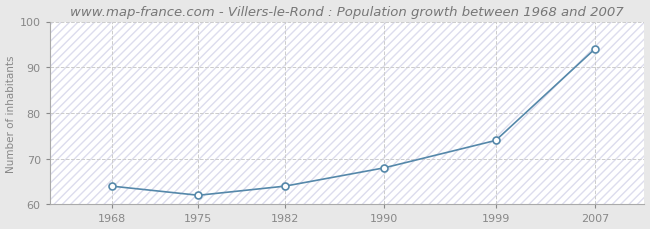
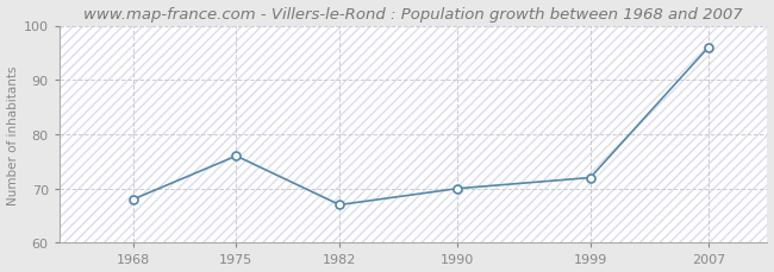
1968: 64 -> 68
1975: 62 -> 76
1982: 64 -> 67
1990: 68 -> 70
1999: 74 -> 72
2007: 94 -> 96
